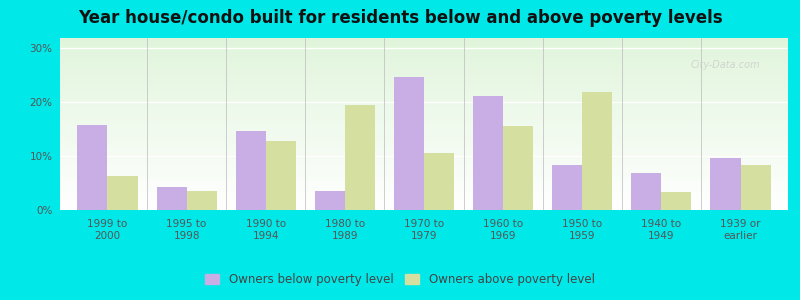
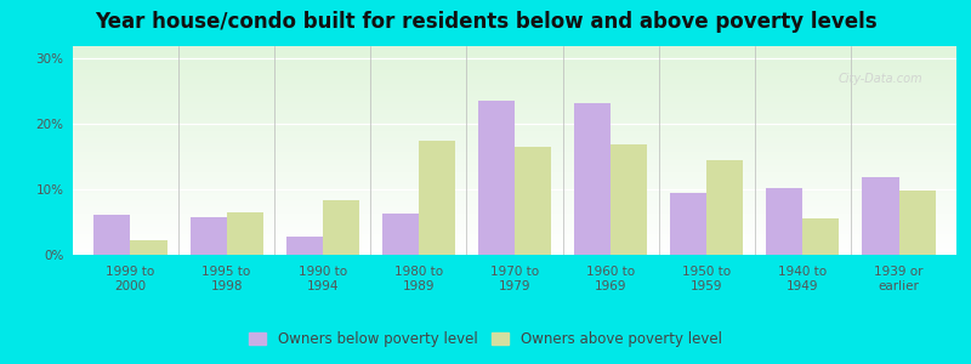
Owners below poverty level/1999 to 2000: 15.8% -> 6.2%
Owners above poverty level/1999 to 2000: 6.4% -> 2.3%
Owners below poverty level/1995 to 1998: 4.2% -> 5.8%
Owners above poverty level/1995 to 1998: 3.6% -> 6.5%
Owners below poverty level/1990 to 1994: 14.6% -> 2.8%
Owners above poverty level/1990 to 1994: 12.8% -> 8.3%
Owners below poverty level/1980 to 1989: 3.6% -> 6.3%
Owners above poverty level/1980 to 1989: 19.4% -> 17.5%
Owners below poverty level/1970 to 1979: 24.6% -> 23.5%
Owners above poverty level/1970 to 1979: 10.6% -> 16.5%
Owners below poverty level/1960 to 1969: 21.2% -> 23.2%
Owners above poverty level/1960 to 1969: 15.6% -> 16.8%
Owners below poverty level/1950 to 1959: 8.4% -> 9.5%
Owners above poverty level/1950 to 1959: 21.8% -> 14.5%
Owners below poverty level/1940 to 1949: 6.8% -> 10.2%
Owners above poverty level/1940 to 1949: 3.4% -> 5.5%
Owners below poverty level/1939 or earlier: 9.6% -> 11.8%
Owners above poverty level/1939 or earlier: 8.4% -> 9.8%
